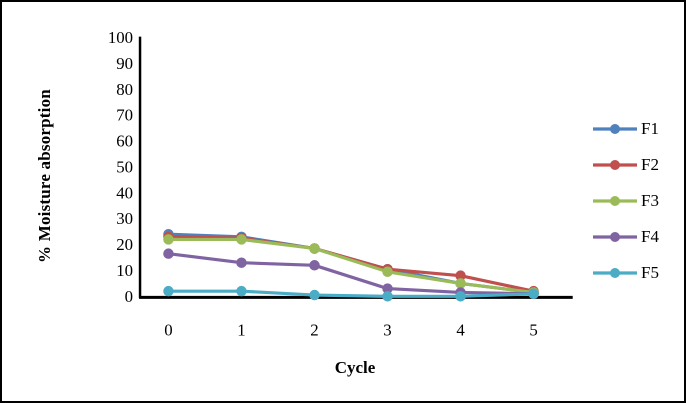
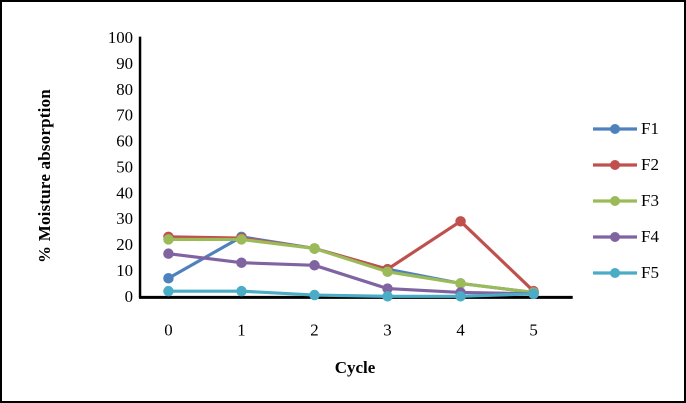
F1/0: 24 -> 7
F2/4: 8 -> 29
